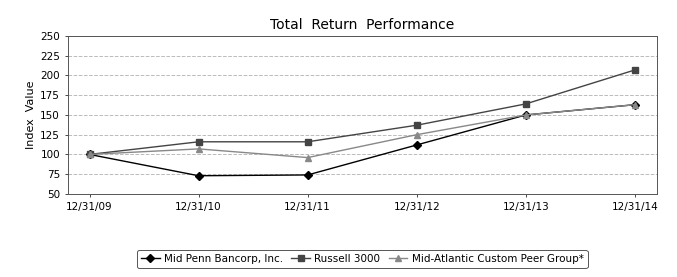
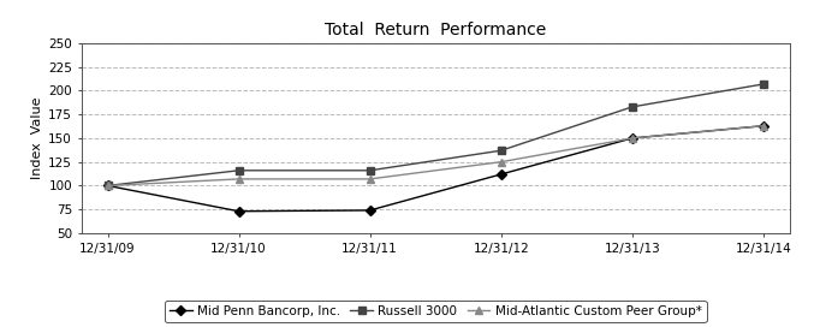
Mid-Atlantic Custom Peer Group*/12/31/11: 96 -> 107
Russell 3000/12/31/13: 164 -> 183
